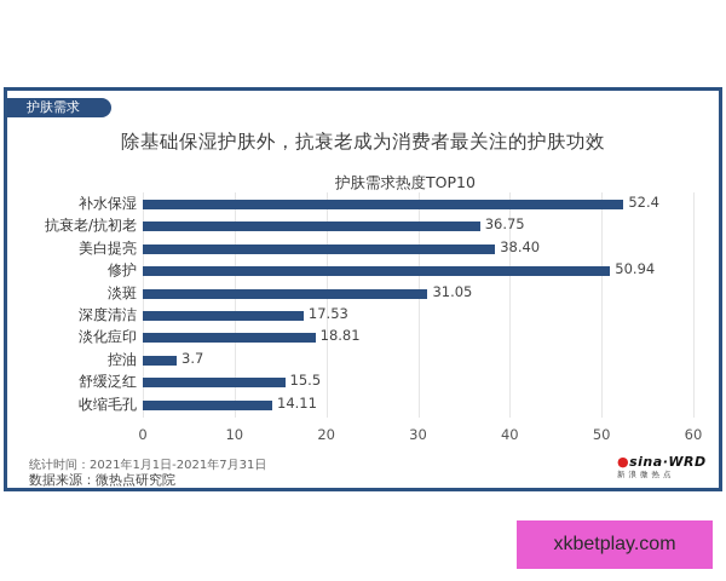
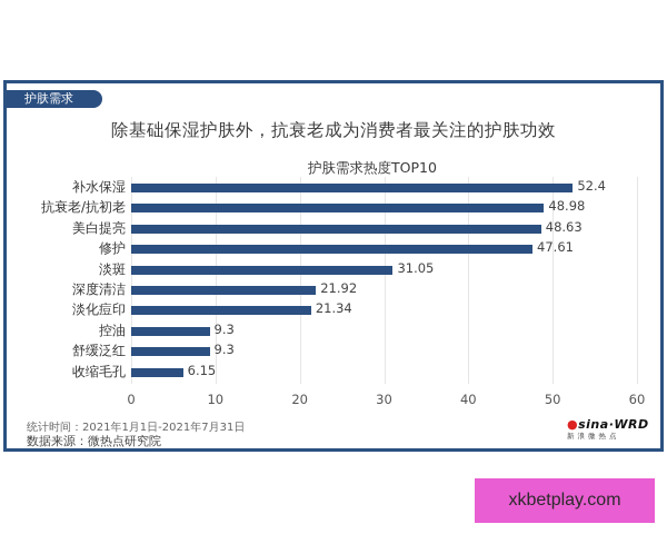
抗衰老/抗初老: 36.75 -> 48.98
美白提亮: 38.40 -> 48.63
修护: 50.94 -> 47.61
深度清洁: 17.53 -> 21.92
淡化痘印: 18.81 -> 21.34
控油: 3.7 -> 9.3
舒缓泛红: 15.5 -> 9.3
收缩毛孔: 14.11 -> 6.15
